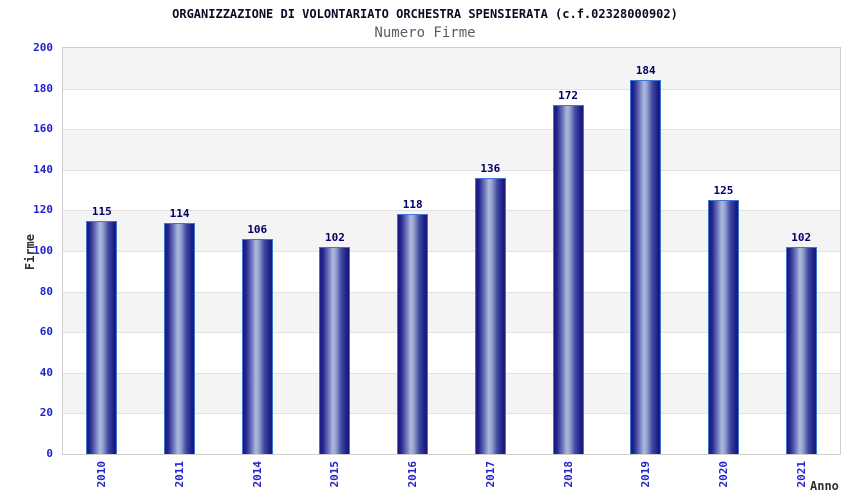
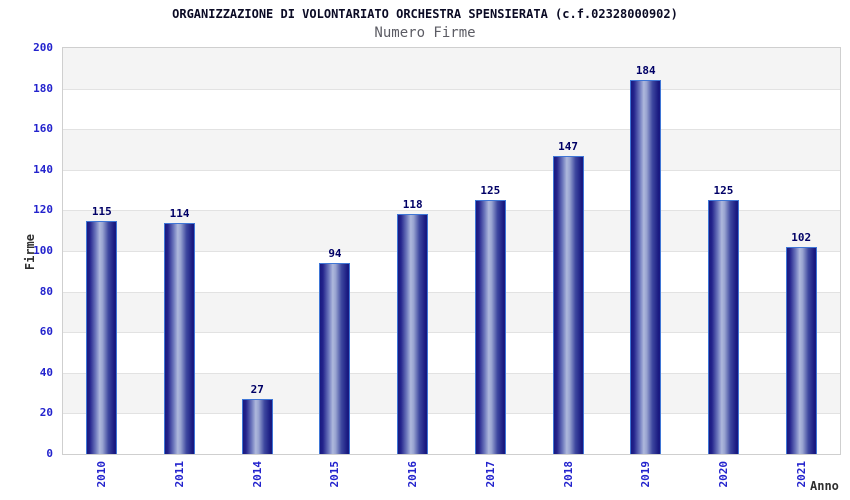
2014: 106 -> 27
2015: 102 -> 94
2017: 136 -> 125
2018: 172 -> 147
